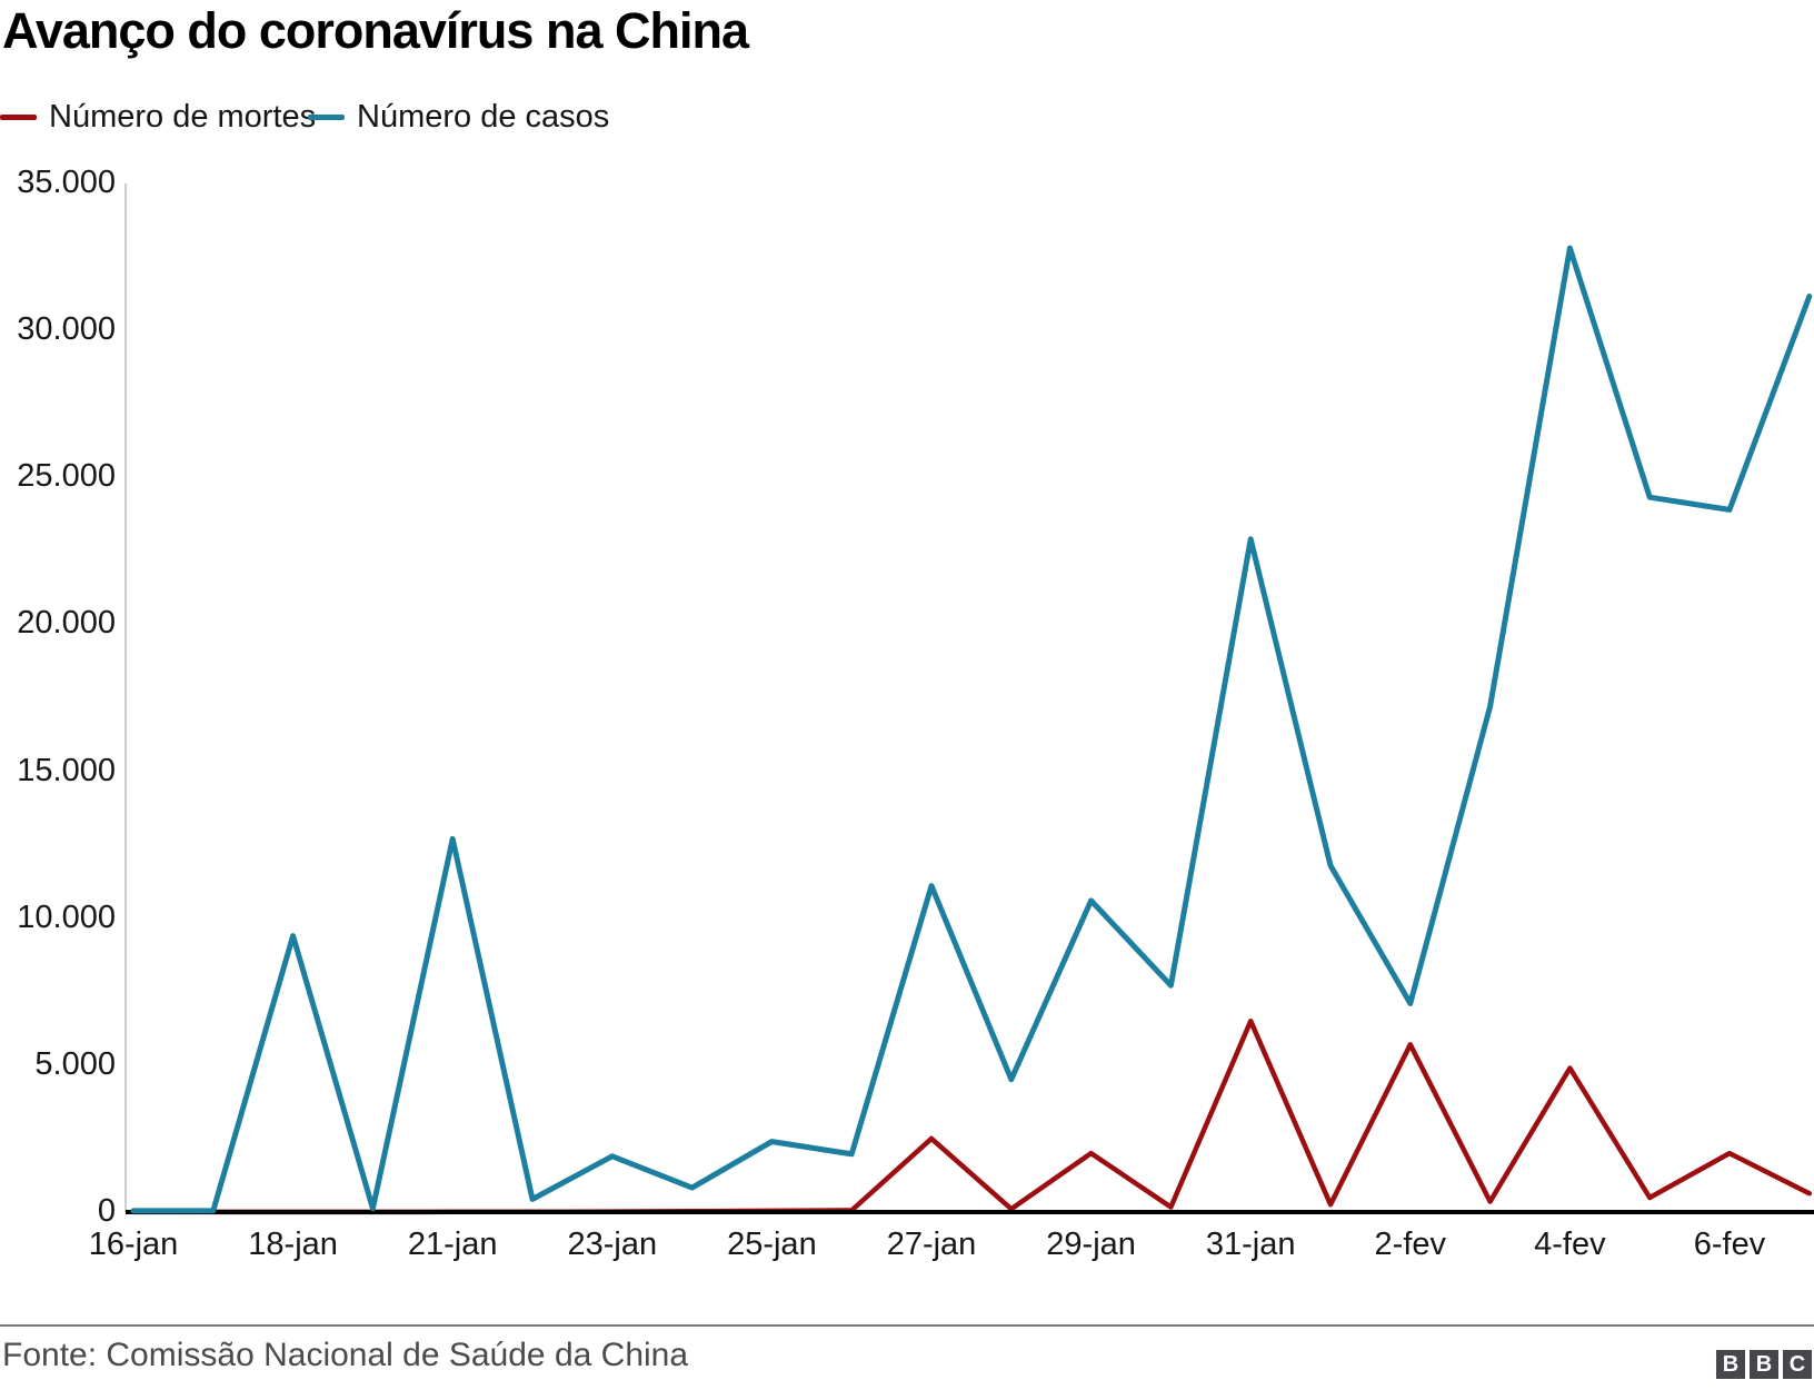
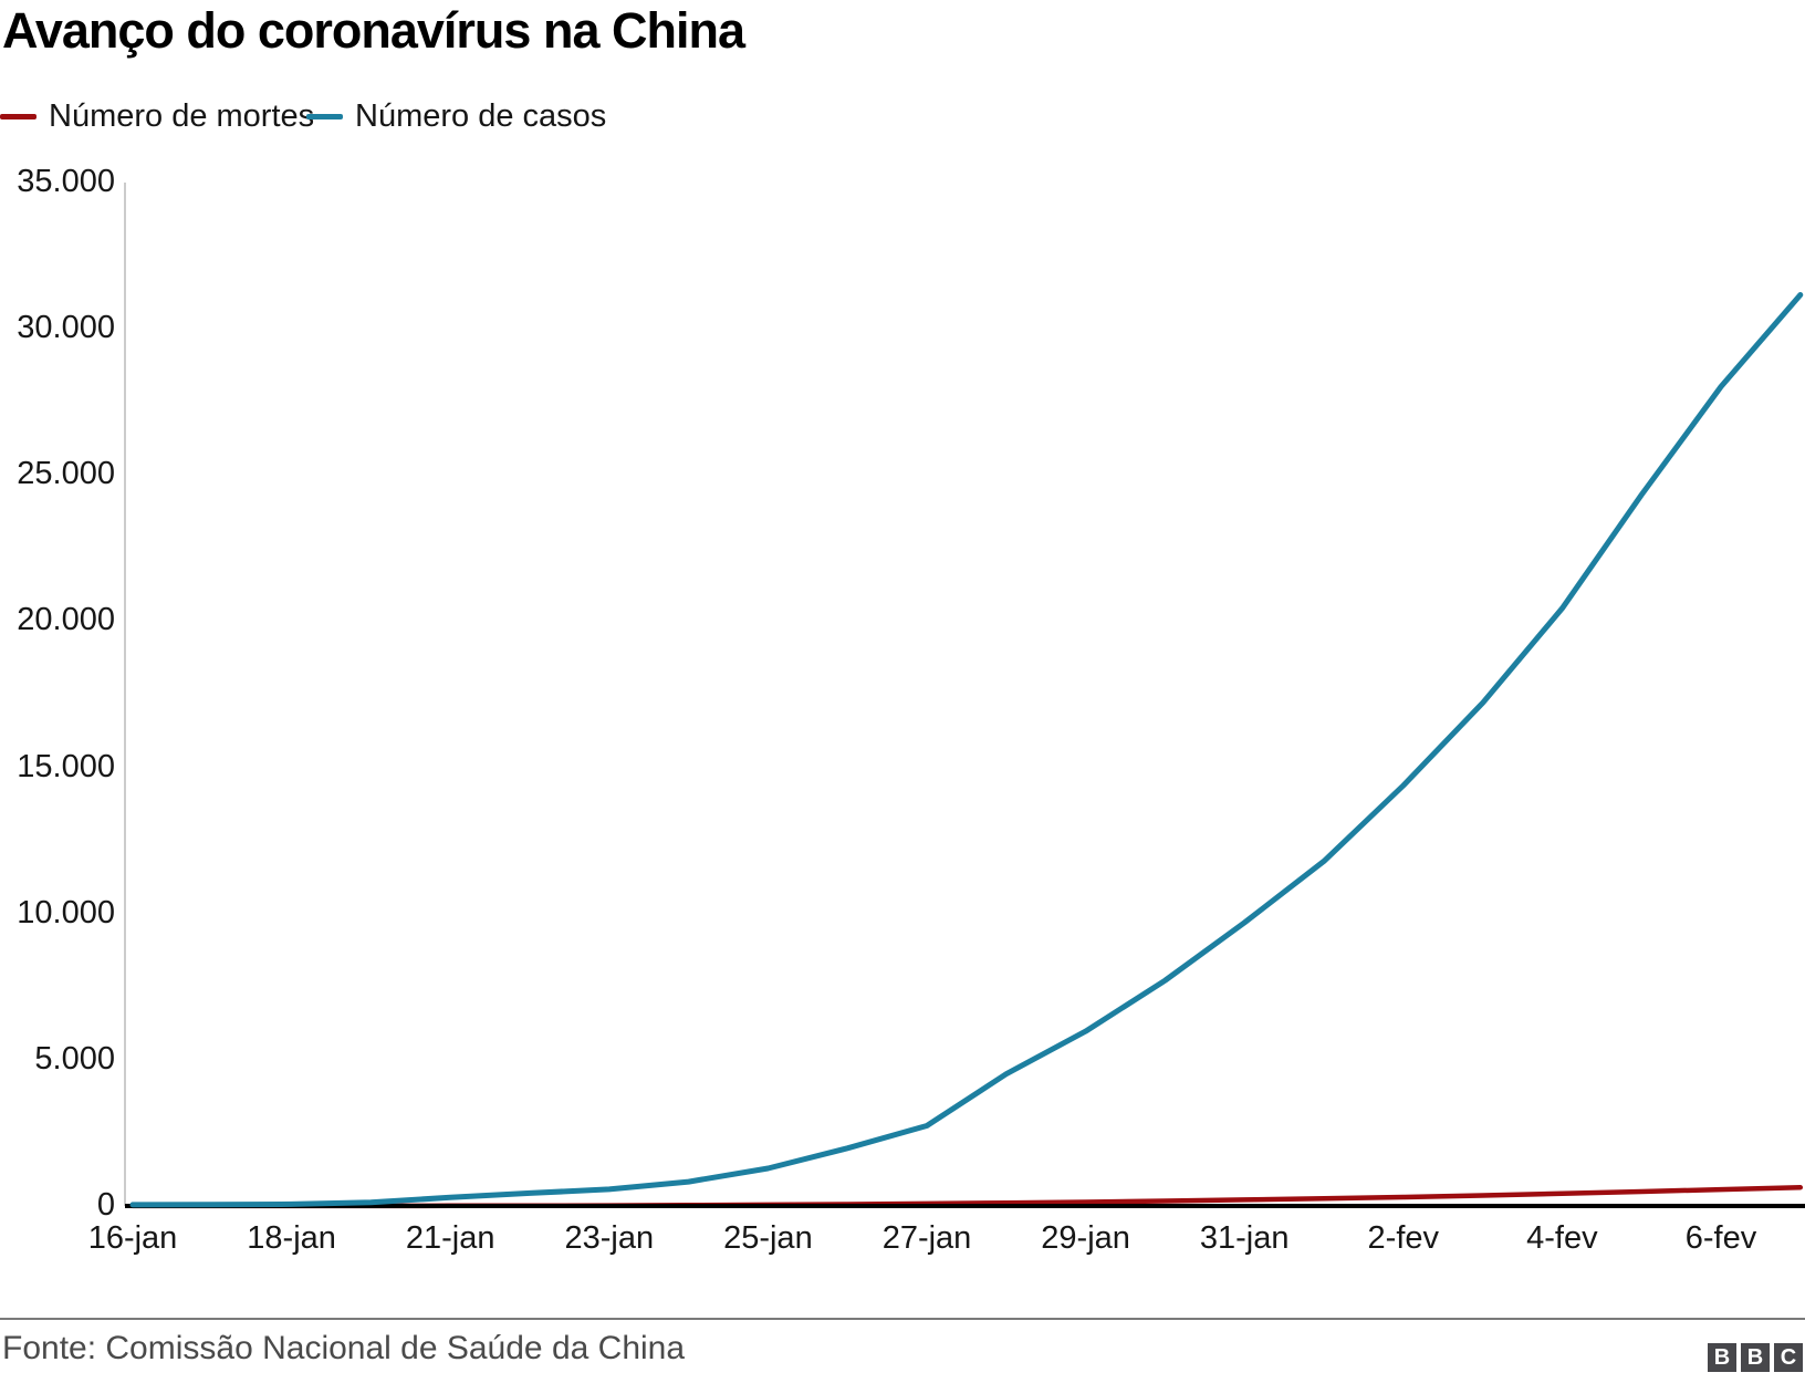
Número de casos/18-jan: 9400 -> 100
Número de casos/21-jan: 12700 -> 300
Número de casos/23-jan: 1900 -> 600
Número de casos/25-jan: 2400 -> 1300
Número de mortes/27-jan: 2500 -> 100
Número de casos/27-jan: 11100 -> 2700
Número de mortes/29-jan: 2000 -> 100
Número de casos/29-jan: 10600 -> 6000
Número de mortes/31-jan: 6500 -> 200
Número de casos/31-jan: 22900 -> 9700
Número de mortes/2-fev: 5700 -> 300
Número de casos/2-fev: 7100 -> 14400
Número de mortes/4-fev: 4900 -> 400
Número de casos/4-fev: 32800 -> 20400
Número de mortes/6-fev: 2000 -> 600
Número de casos/6-fev: 23900 -> 28000
